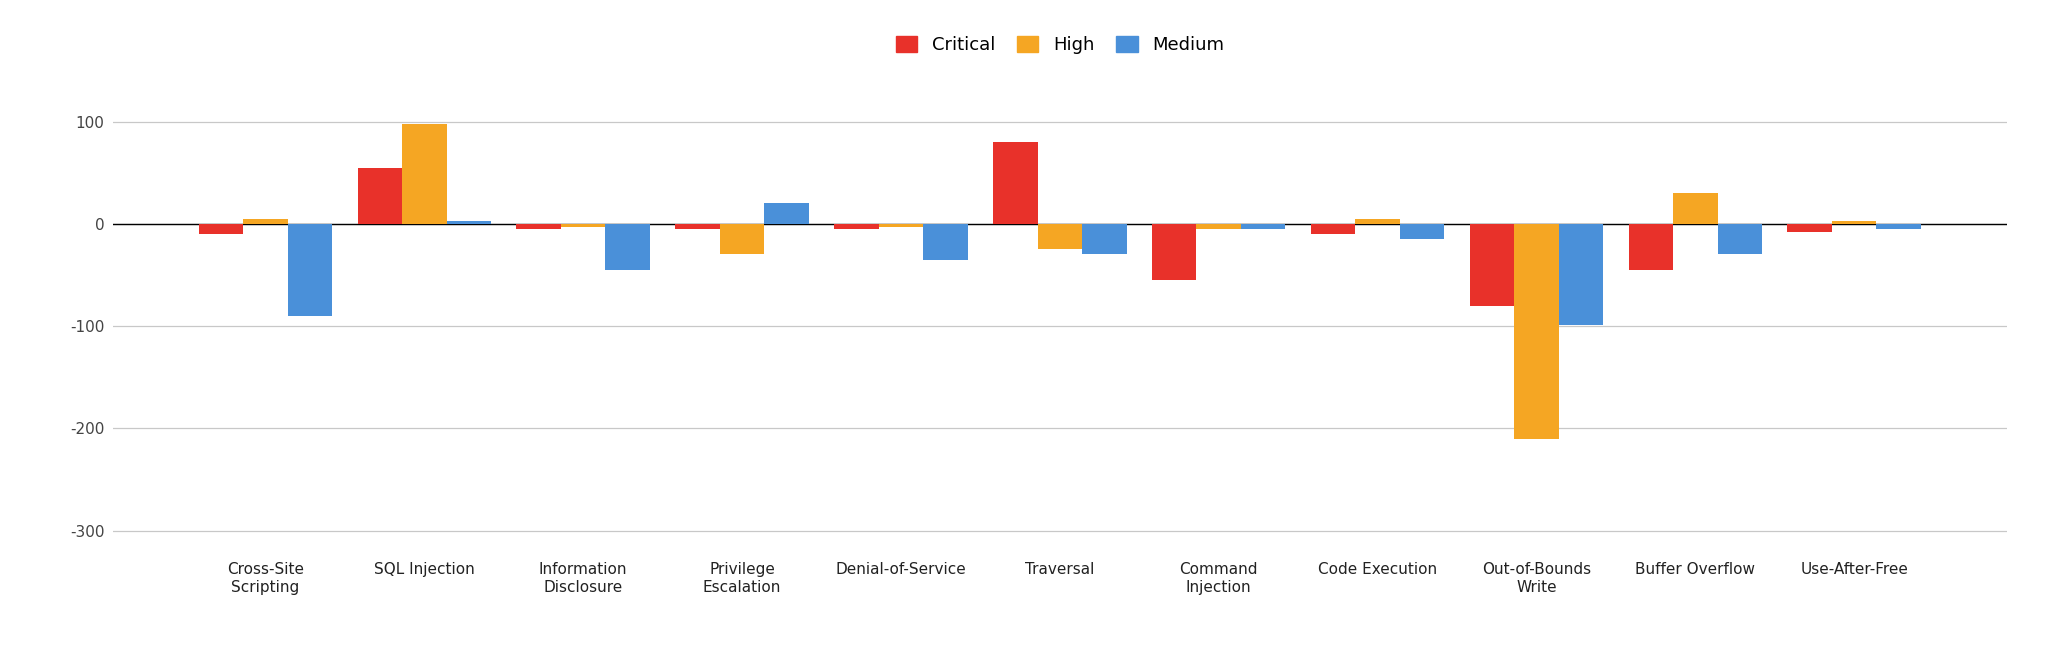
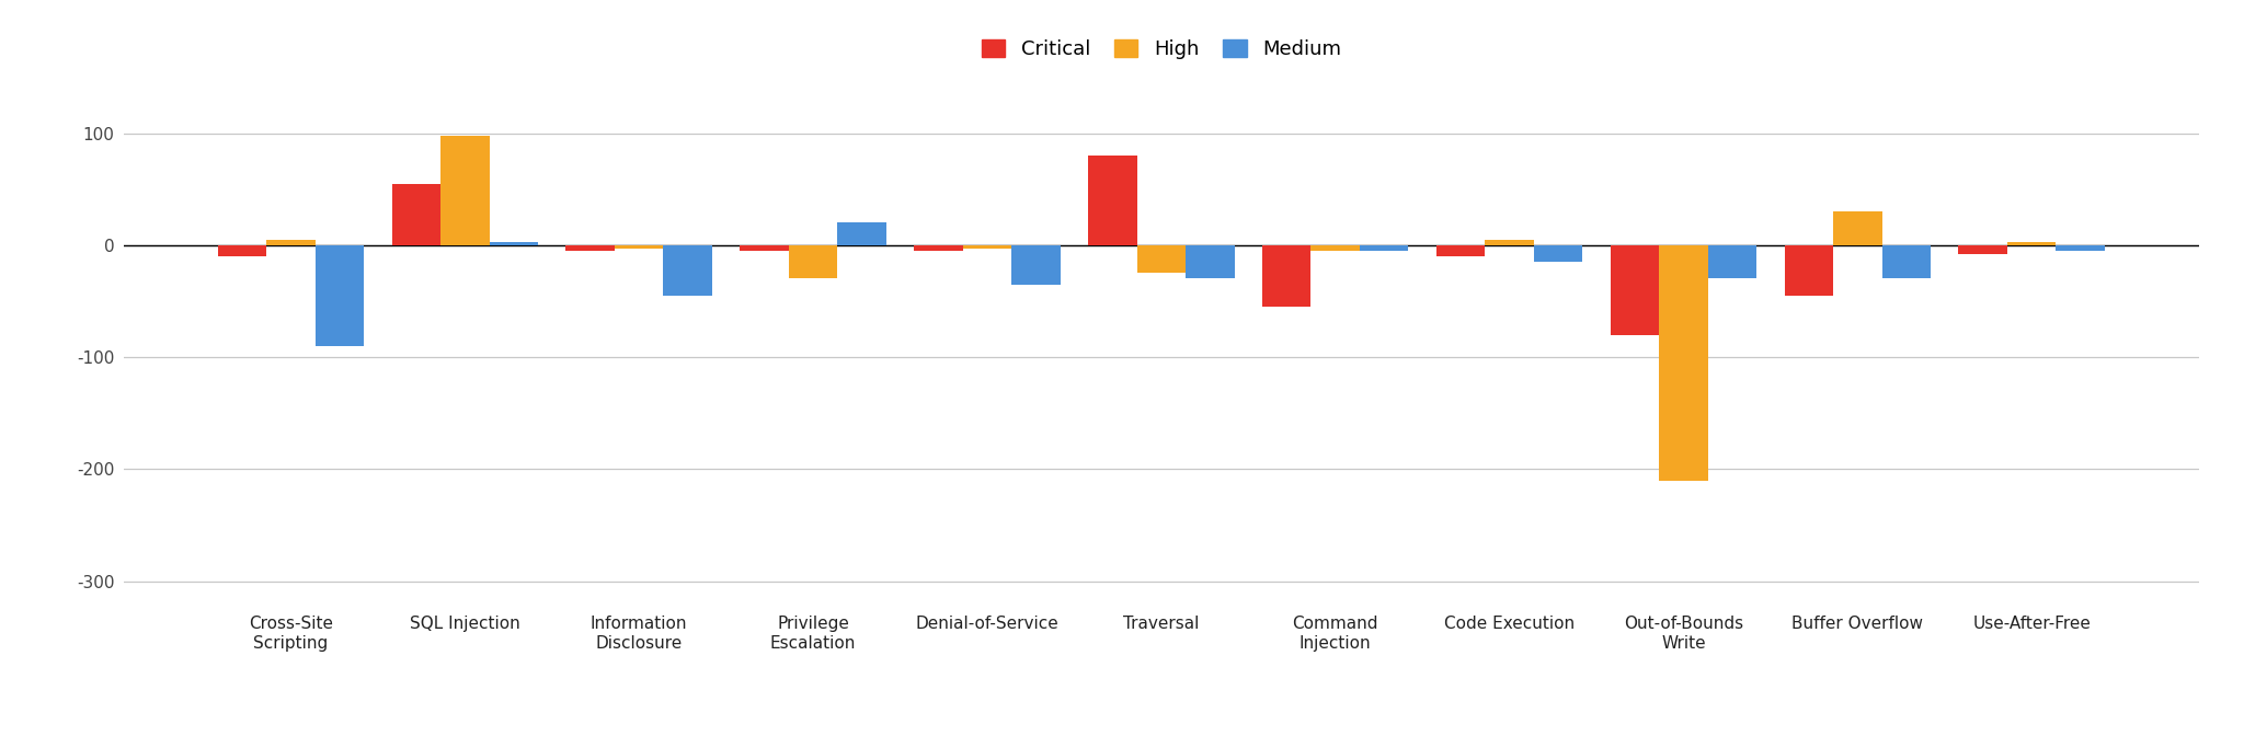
Medium/Out-of-Bounds Write: -99 -> -30
